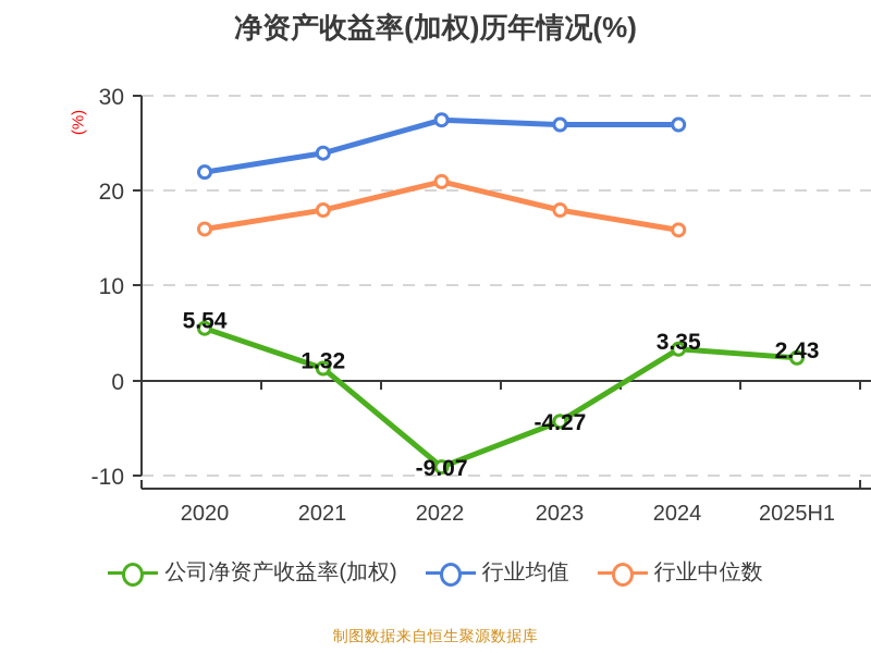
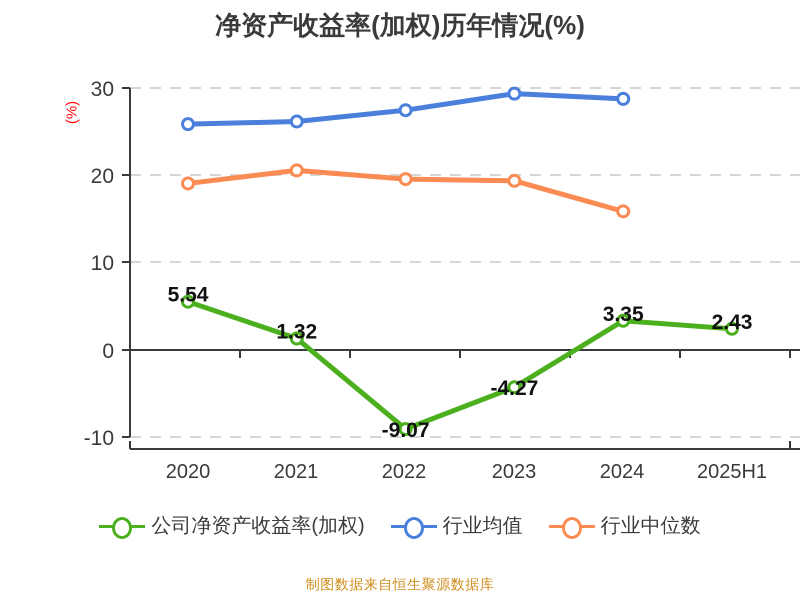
行业均值/2020: 22 -> 26
行业中位数/2020: 16 -> 19
行业均值/2021: 24 -> 26
行业中位数/2021: 18 -> 21
行业中位数/2022: 21 -> 20
行业均值/2023: 27 -> 29
行业中位数/2023: 18 -> 19
行业均值/2024: 27 -> 29
